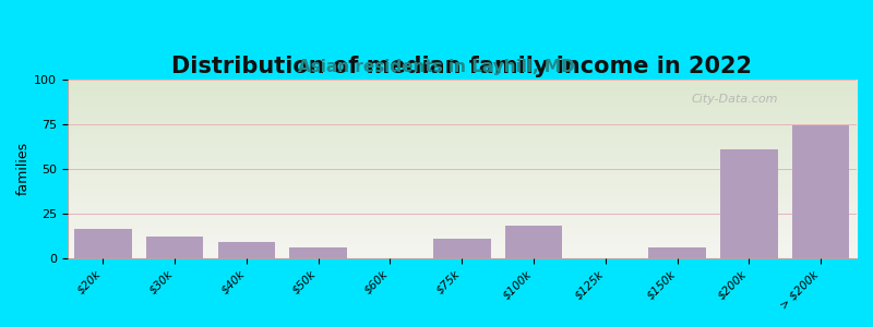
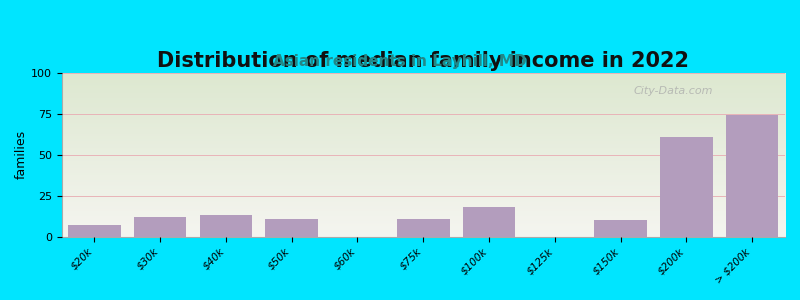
$20k: 16 -> 7
$40k: 9 -> 13
$50k: 6 -> 11
$150k: 6 -> 10
